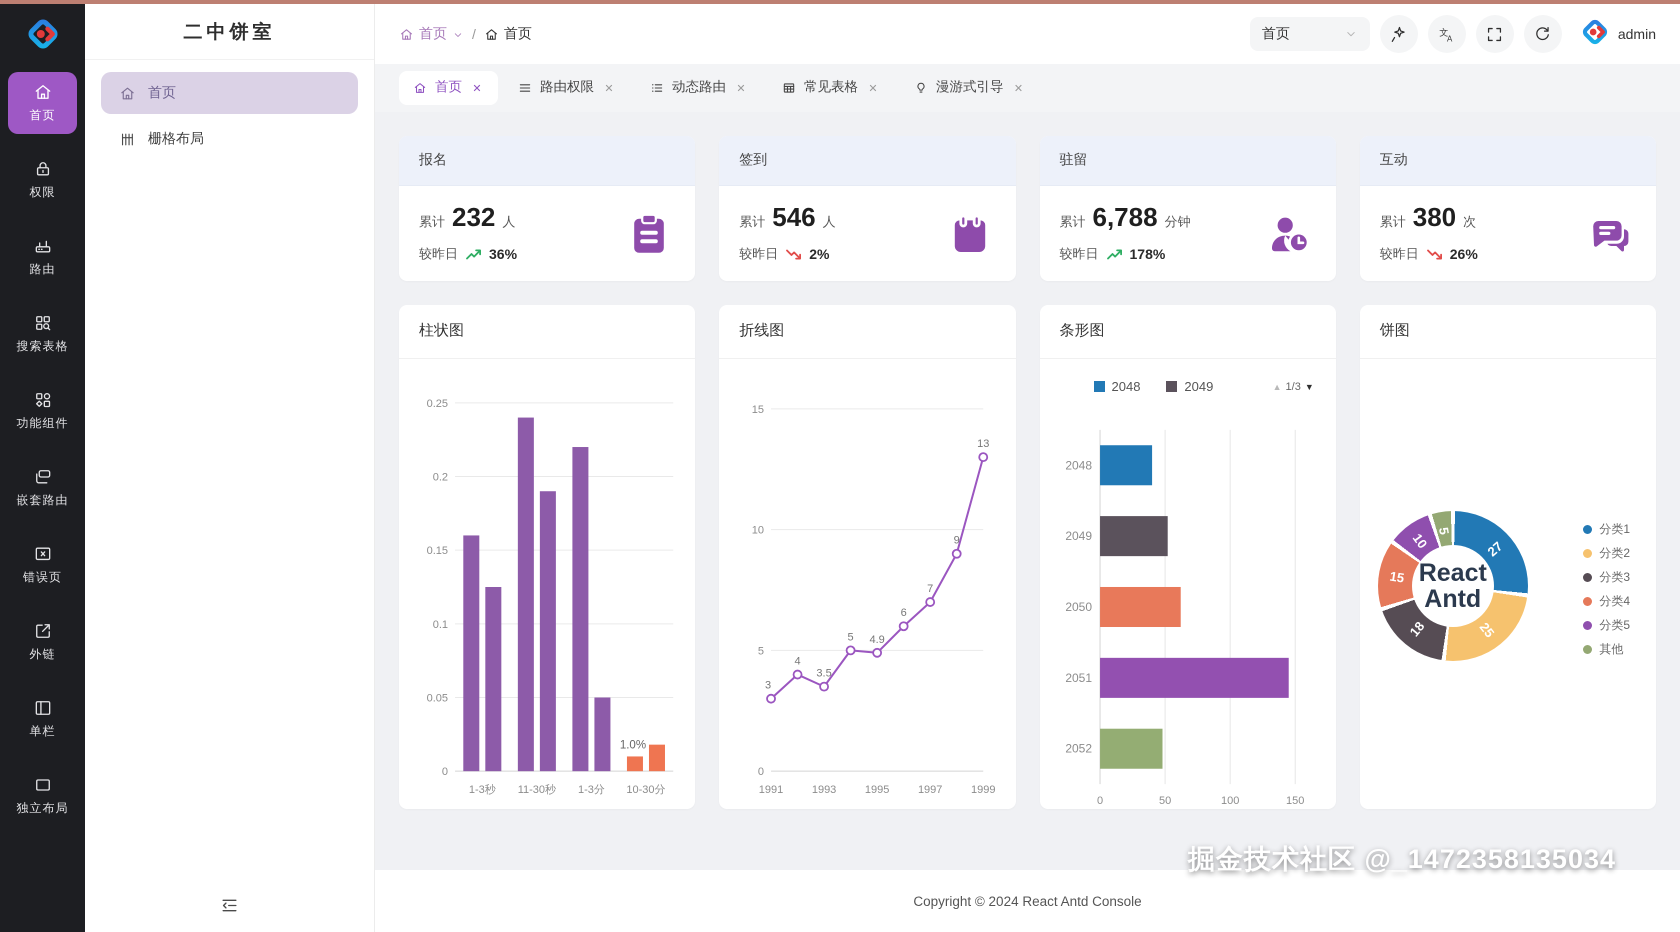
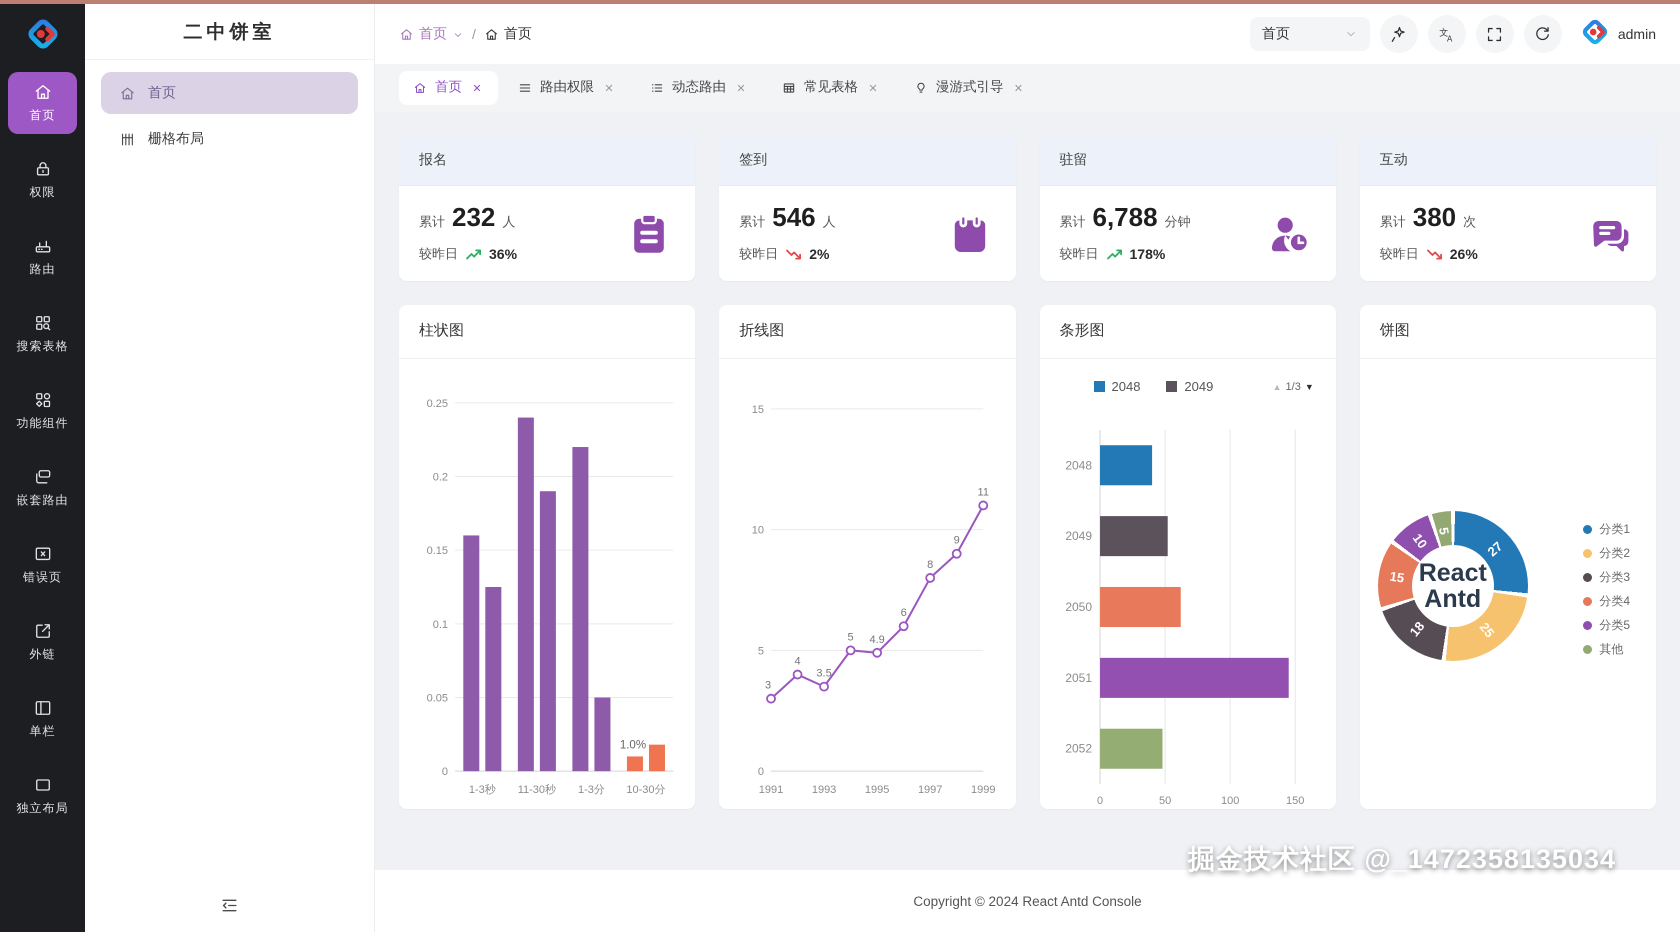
折线图/1997: 7 -> 8
折线图/1999: 13 -> 11
